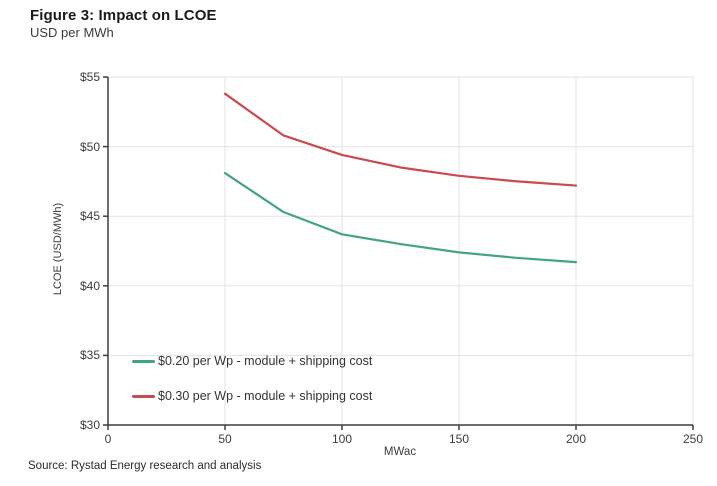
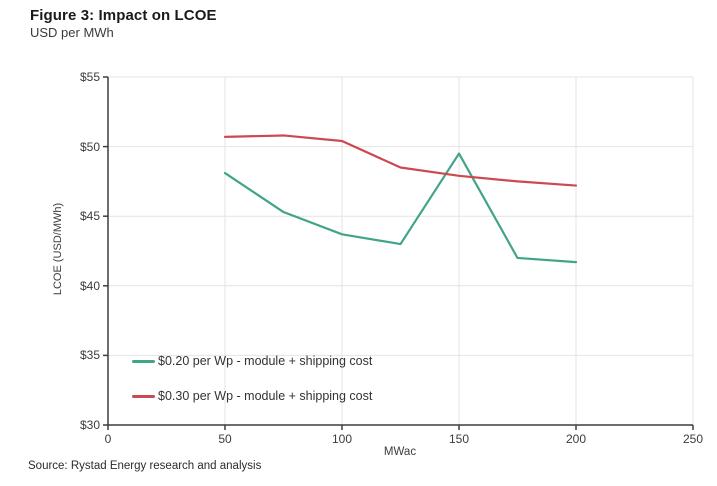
$0.30 per Wp - module + shipping cost/50: $53.8 -> $50.7
$0.30 per Wp - module + shipping cost/100: $49.4 -> $50.4
$0.20 per Wp - module + shipping cost/150: $42.4 -> $49.5
